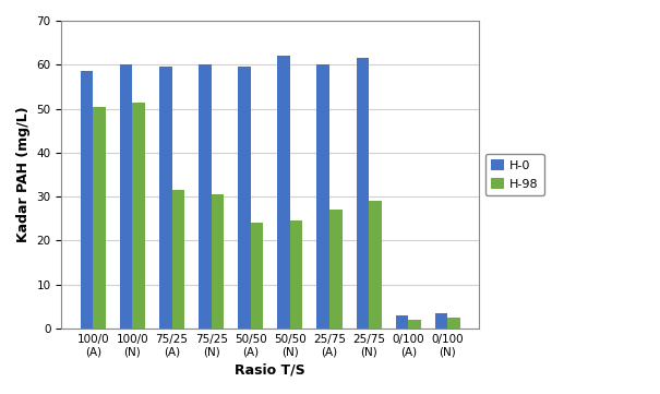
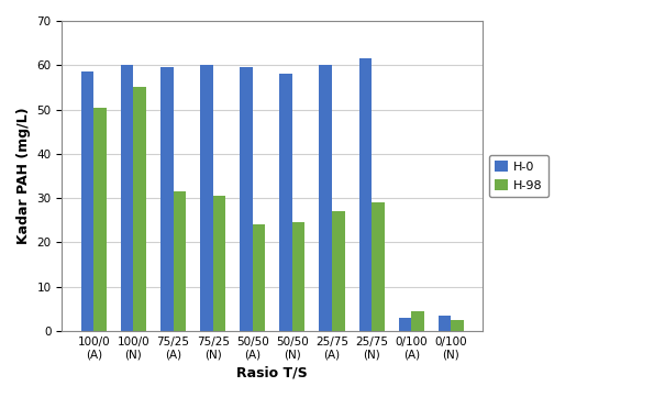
H-98/100/0 (N): 51.5 -> 55.0
H-0/50/50 (N): 62.0 -> 58.0
H-98/0/100 (A): 2.0 -> 4.5
